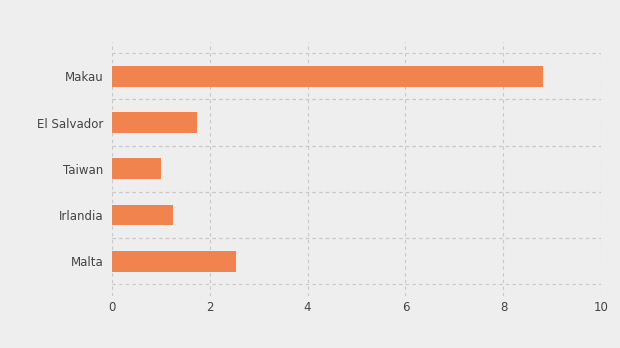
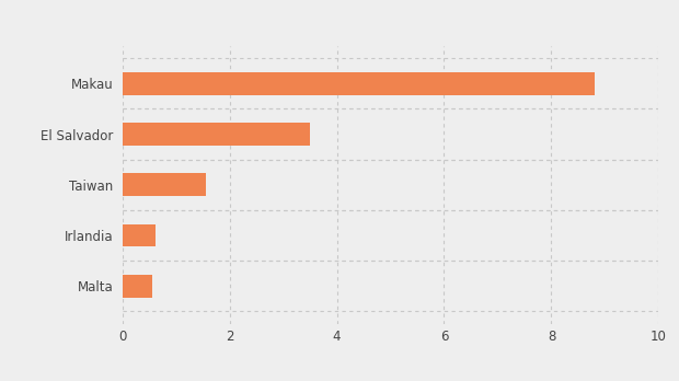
El Salvador: 1.75 -> 3.50
Taiwan: 1.00 -> 1.55
Irlandia: 1.25 -> 0.62
Malta: 2.55 -> 0.55
